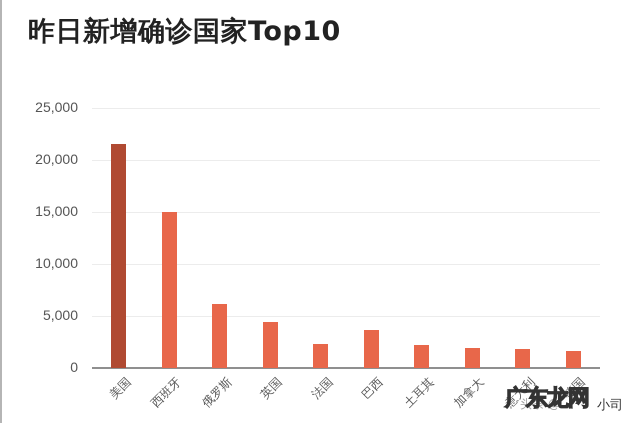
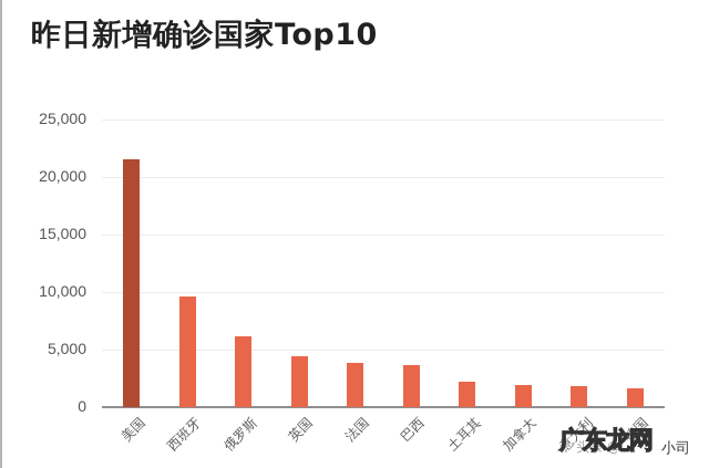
西班牙: 15000 -> 9600
法国: 2300 -> 3800
